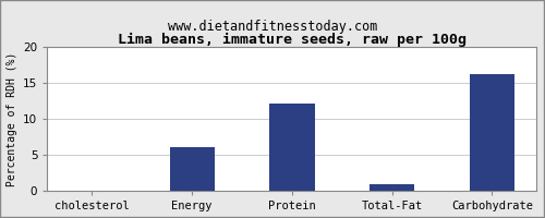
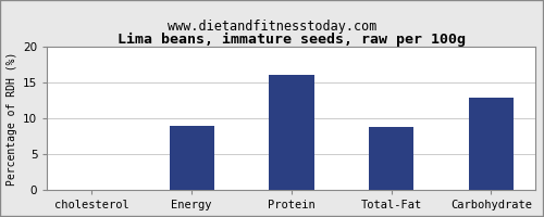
Energy: 6.1 -> 9.0
Protein: 12.1 -> 16.0
Total-Fat: 1.0 -> 8.8
Carbohydrate: 16.2 -> 12.8
